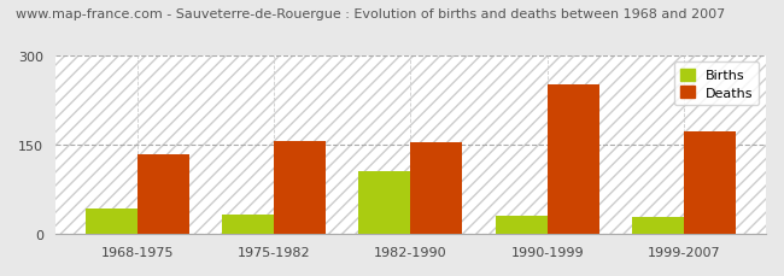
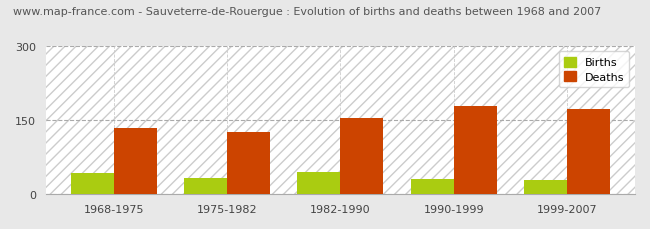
Deaths/1975-1982: 155 -> 125
Births/1982-1990: 105 -> 44
Deaths/1990-1999: 250 -> 178
